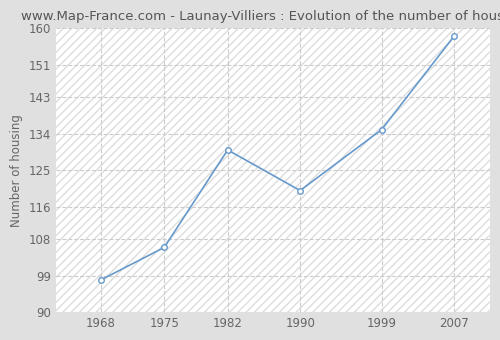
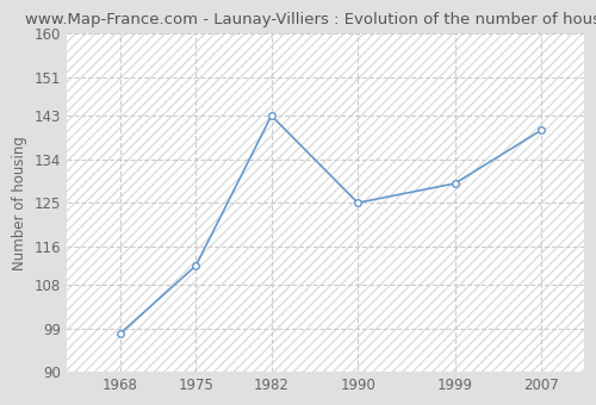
1975: 106 -> 112
1982: 130 -> 143
1990: 120 -> 125
1999: 135 -> 129
2007: 158 -> 140
